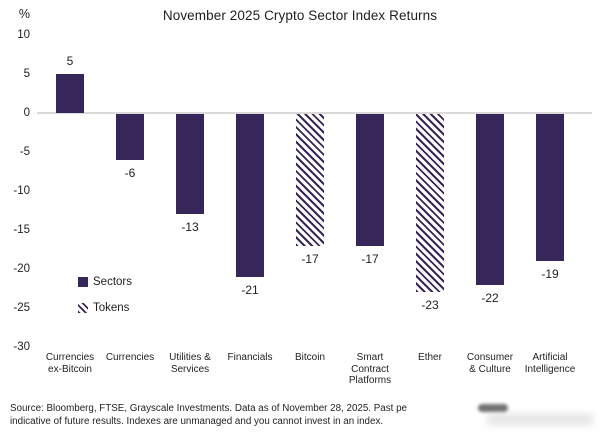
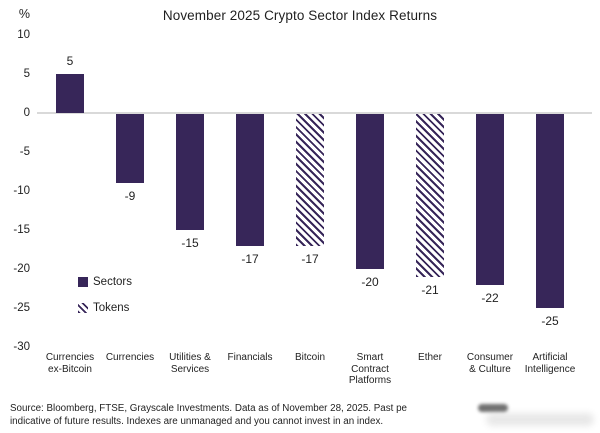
Currencies: -6 -> -9
Utilities & Services: -13 -> -15
Financials: -21 -> -17
Smart Contract Platforms: -17 -> -20
Ether: -23 -> -21
Artificial Intelligence: -19 -> -25
